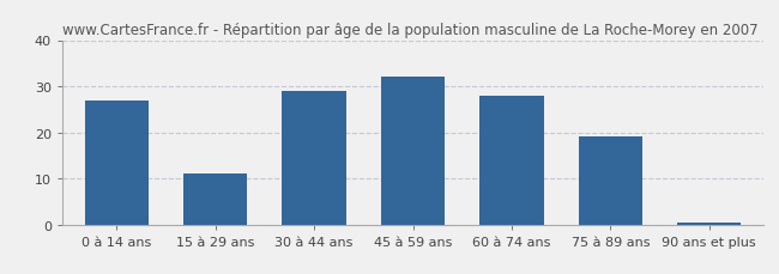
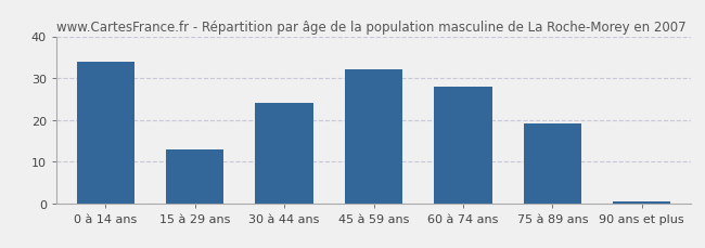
0 à 14 ans: 27.0 -> 34.0
15 à 29 ans: 11.0 -> 13.0
30 à 44 ans: 29.0 -> 24.0
